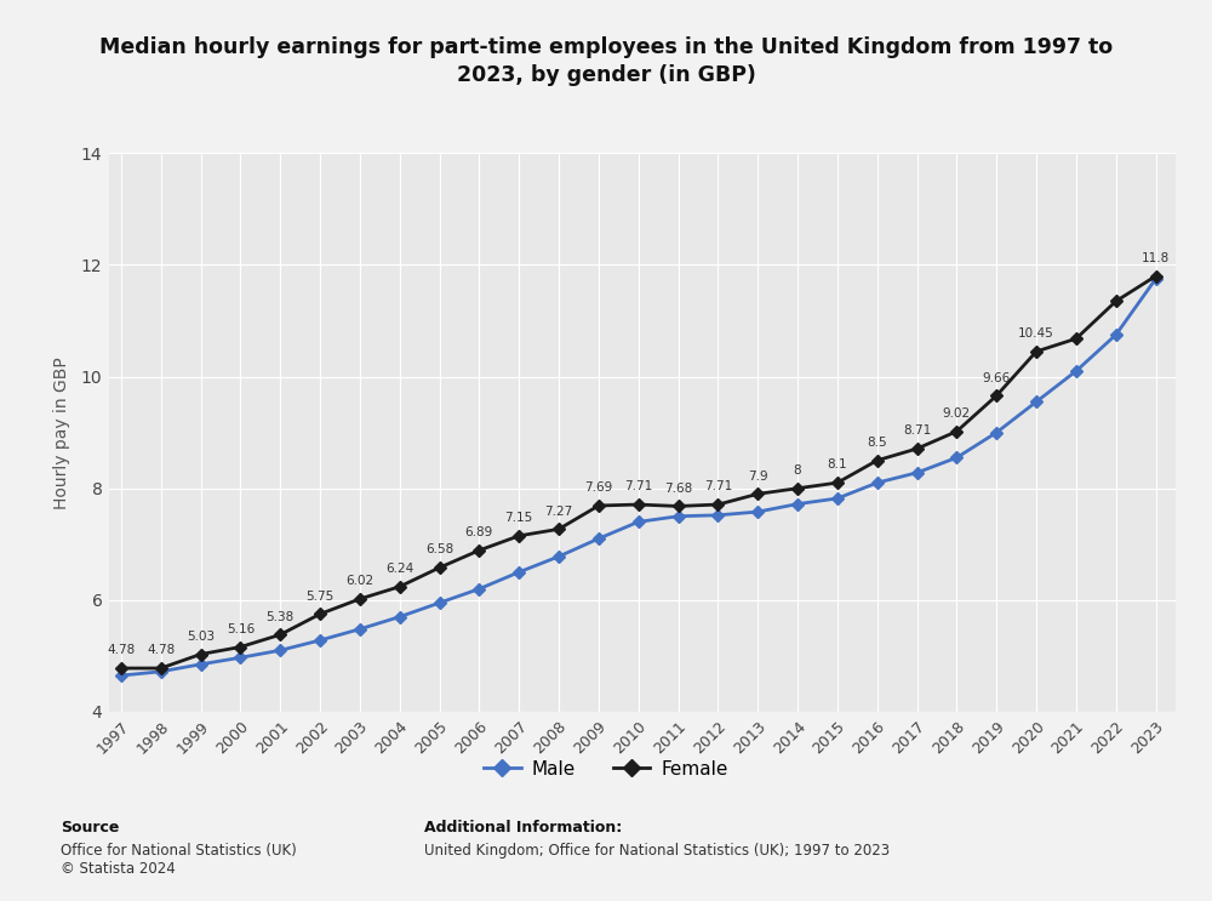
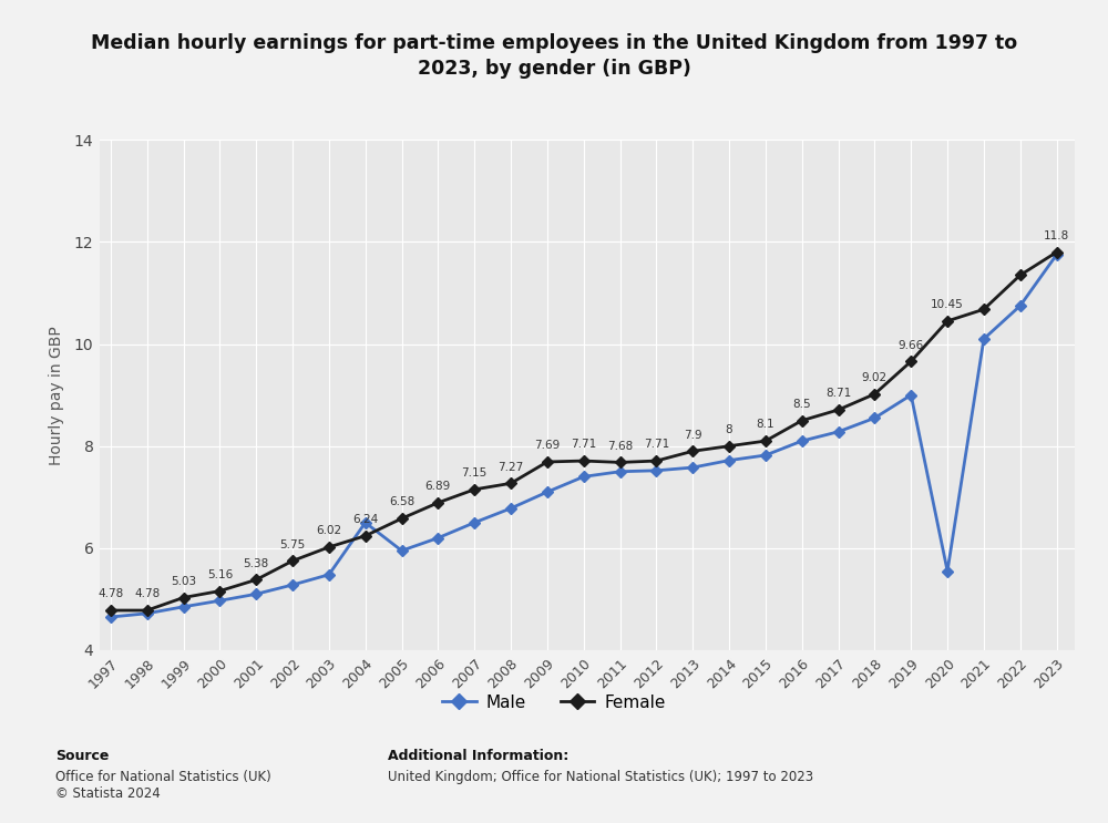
Male/2004: 5.70 -> 6.50
Male/2020: 9.55 -> 5.55
